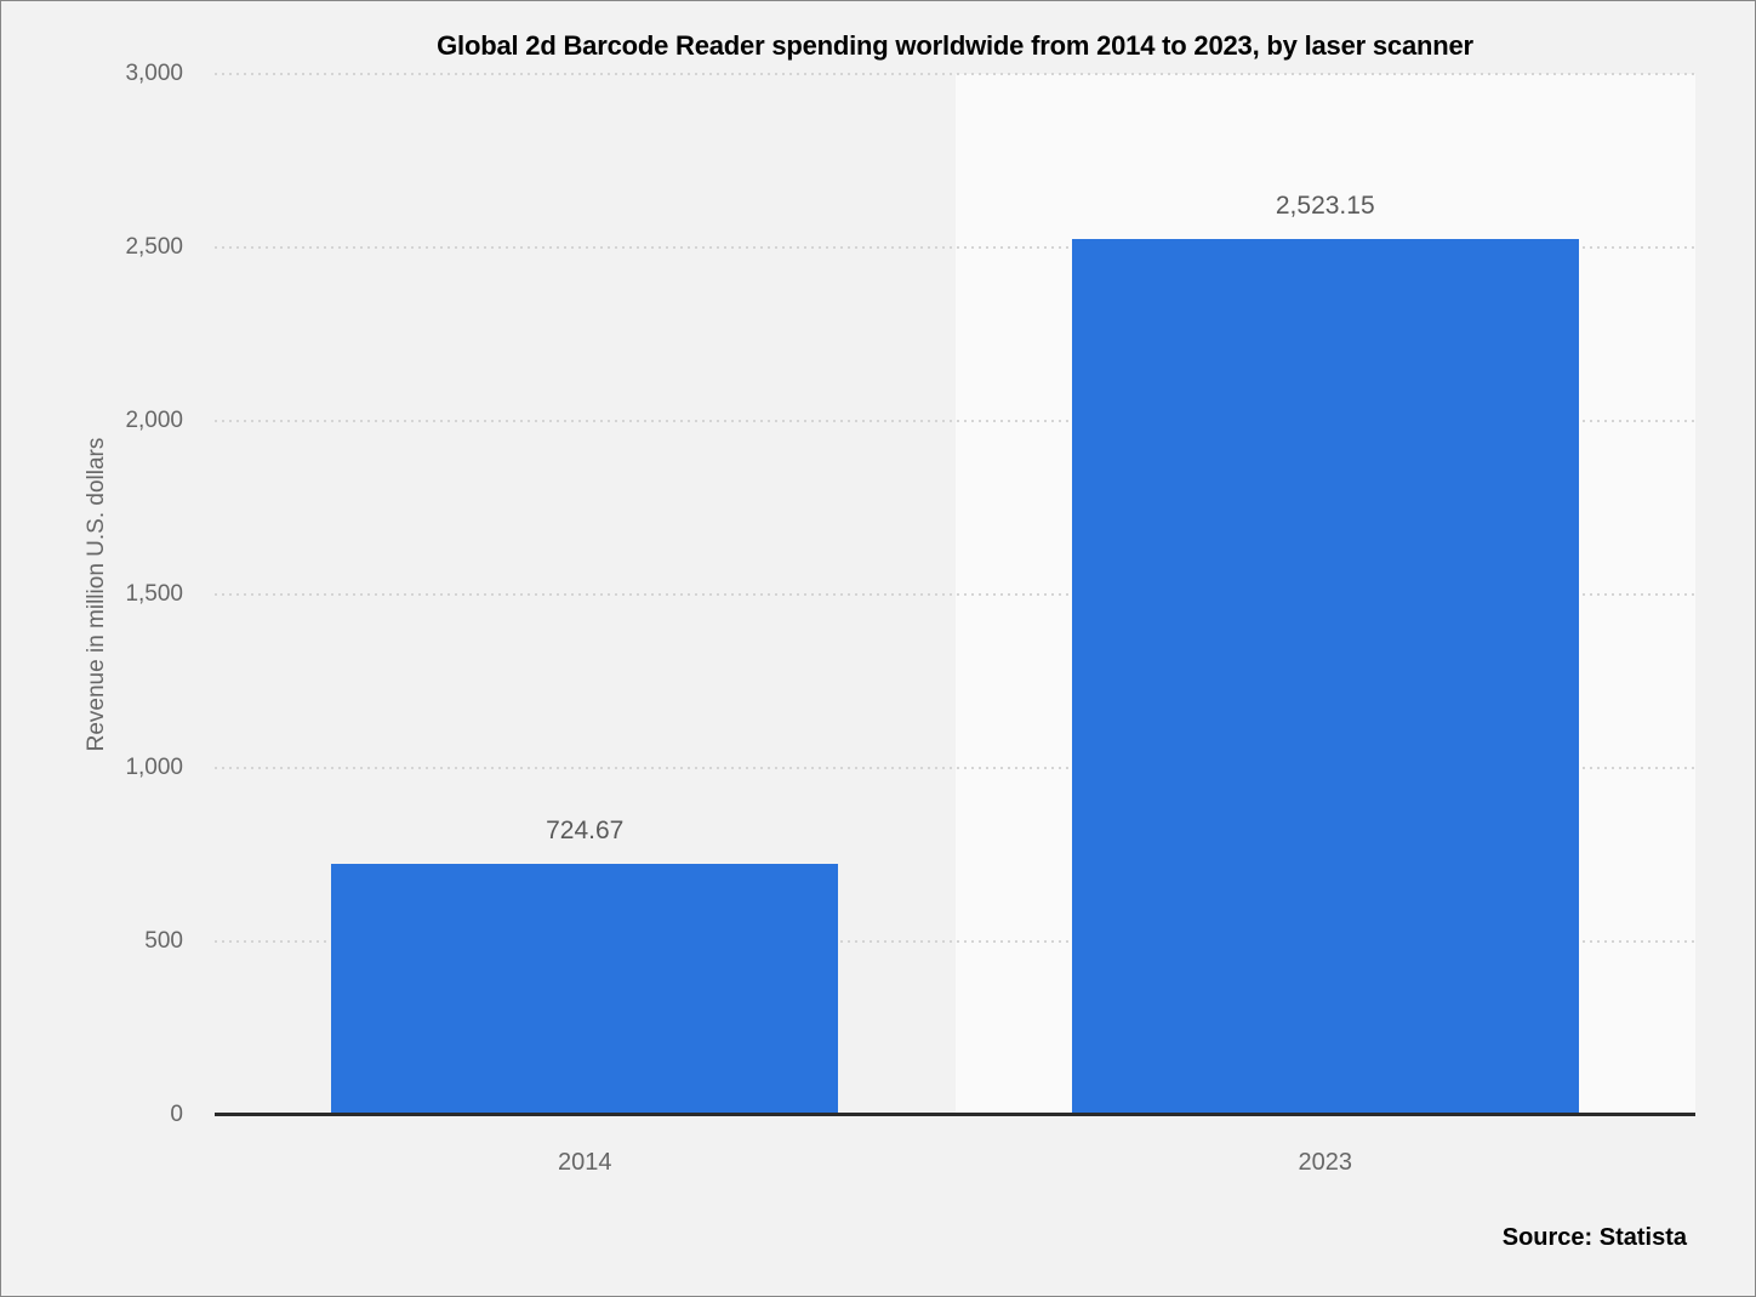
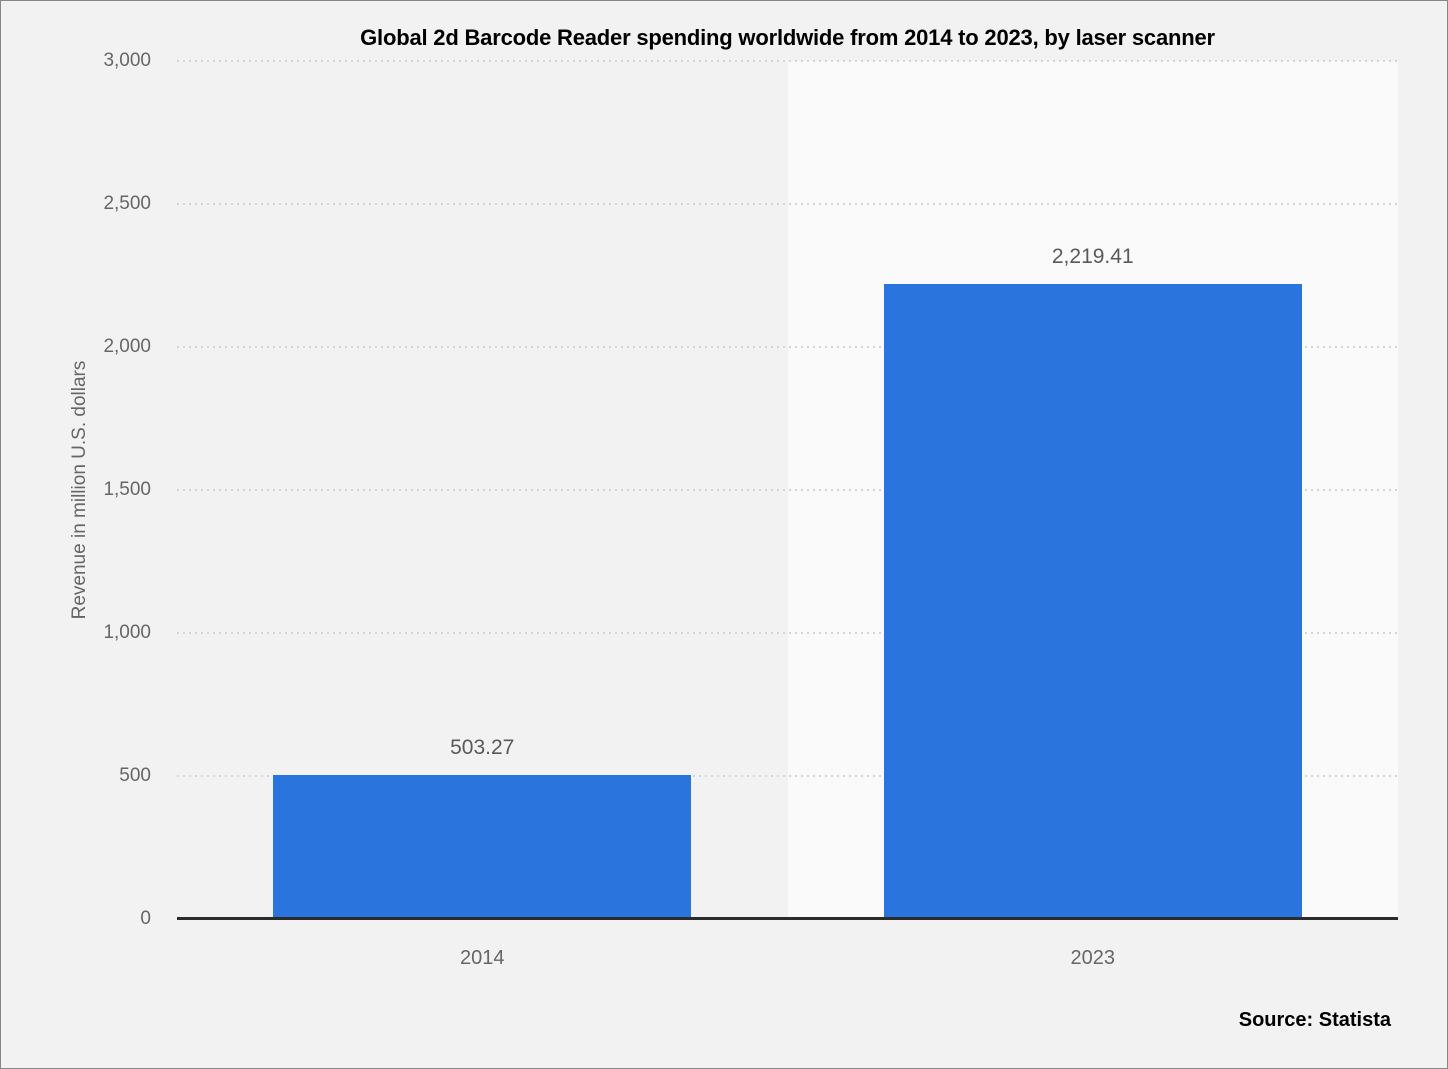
2014: 724.67 -> 503.27
2023: 2,523.15 -> 2,219.41
